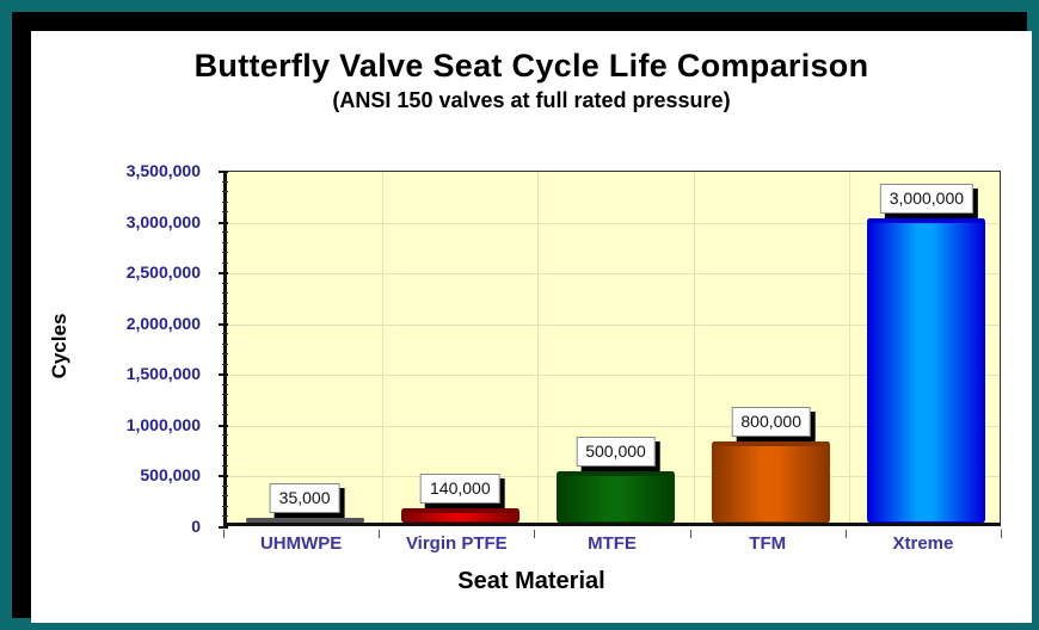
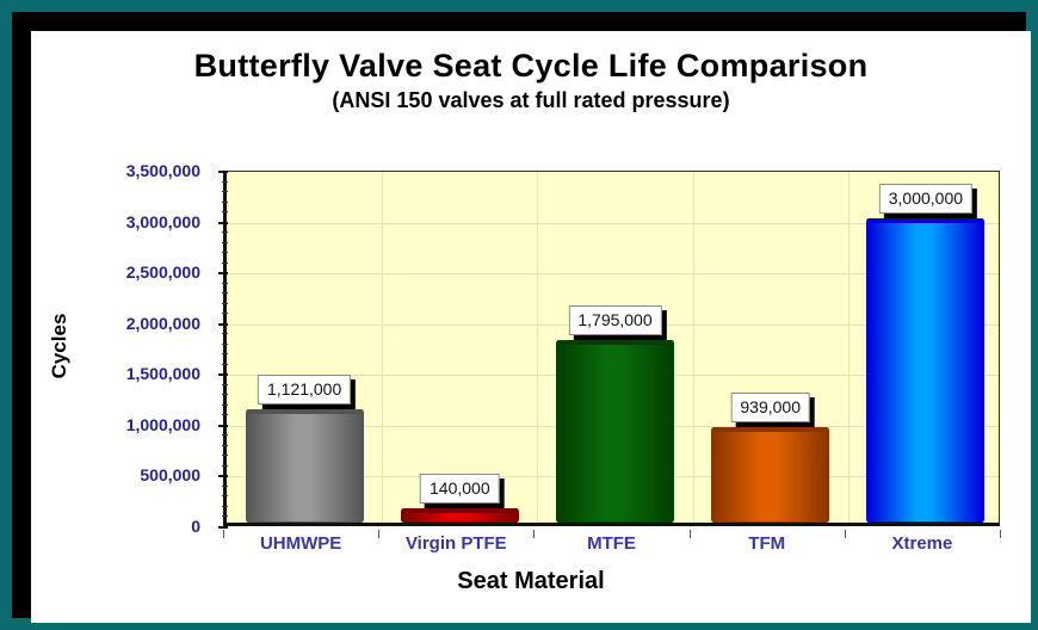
UHMWPE: 35,000 -> 1,121,000
MTFE: 500,000 -> 1,795,000
TFM: 800,000 -> 939,000
